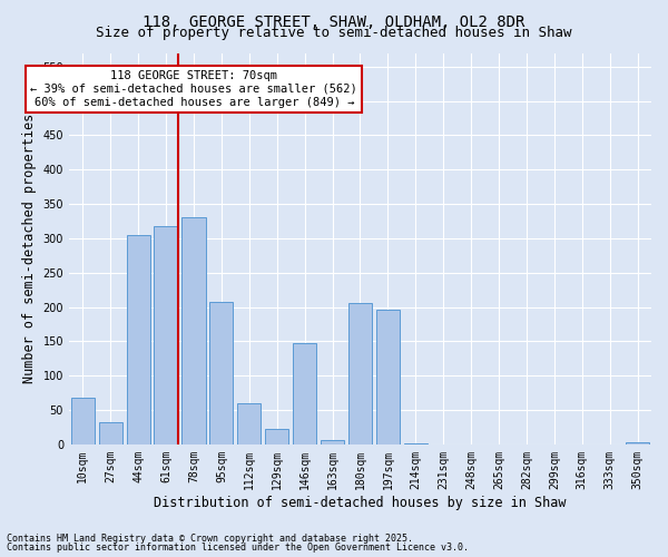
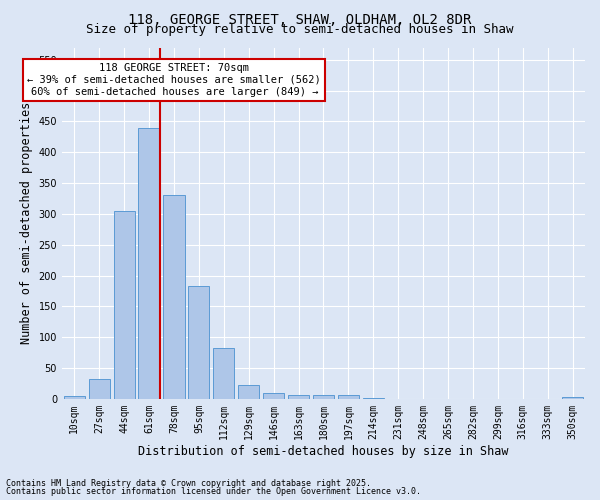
10sqm: 68 -> 5
61sqm: 318 -> 440
95sqm: 208 -> 183
112sqm: 60 -> 82
146sqm: 148 -> 10
180sqm: 206 -> 7
197sqm: 196 -> 7
